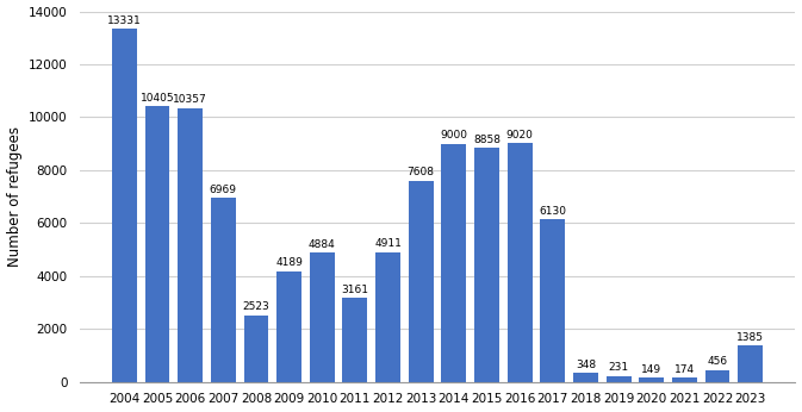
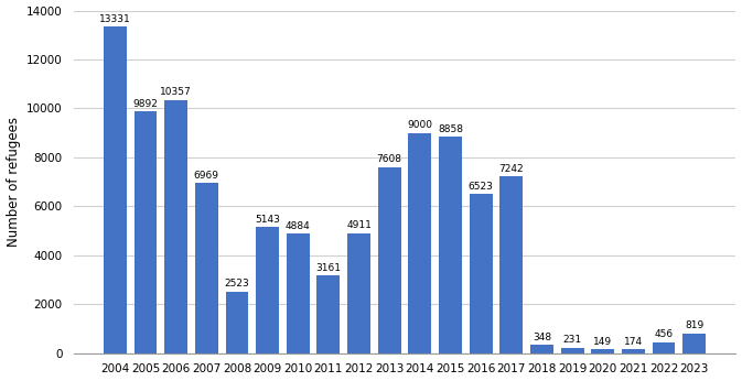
2005: 10405 -> 9892
2009: 4189 -> 5143
2016: 9020 -> 6523
2017: 6130 -> 7242
2023: 1385 -> 819
